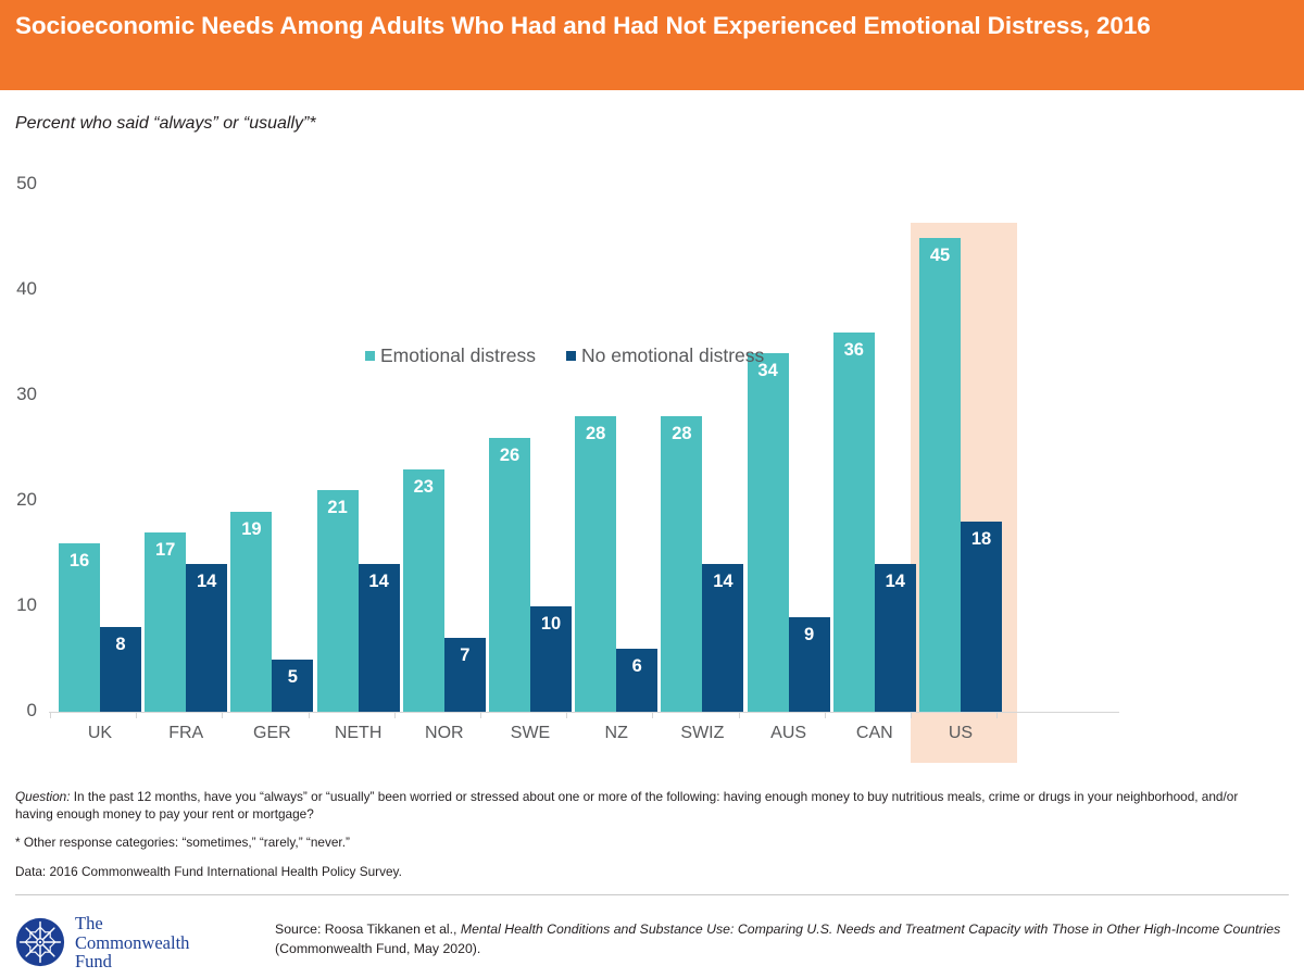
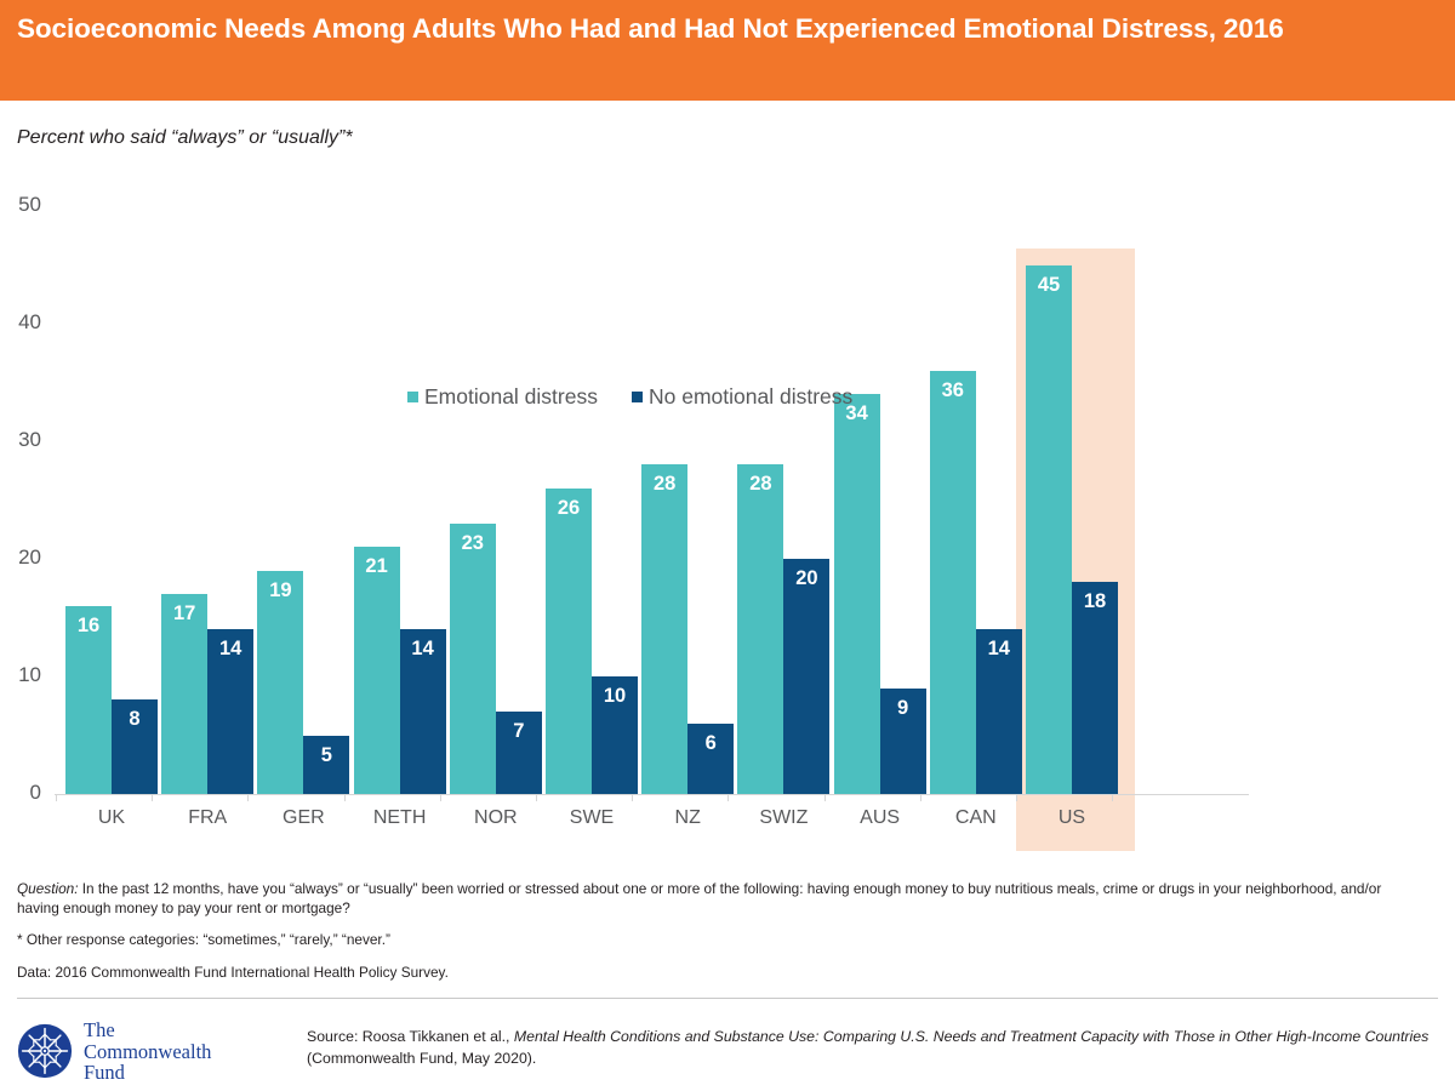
No emotional distress/SWIZ: 14 -> 20
